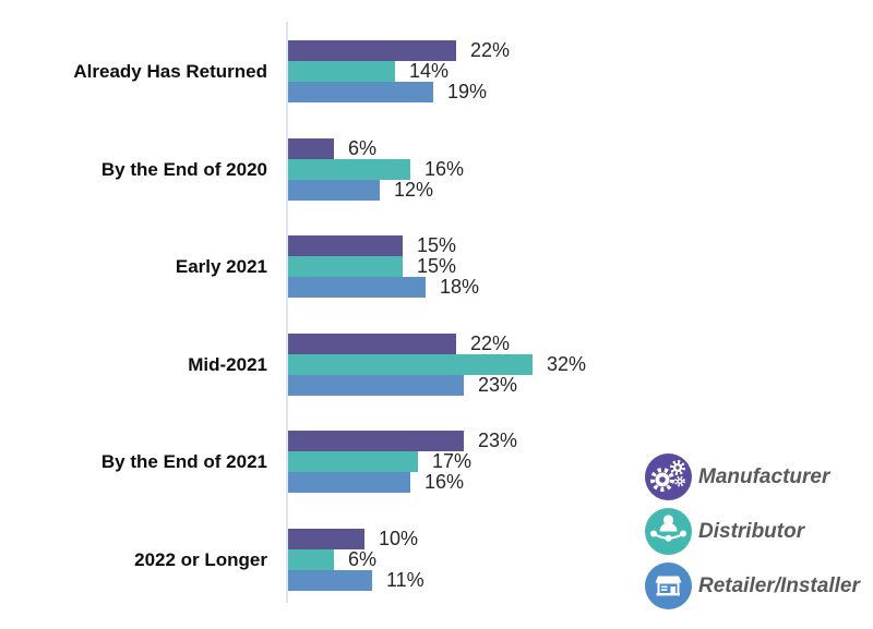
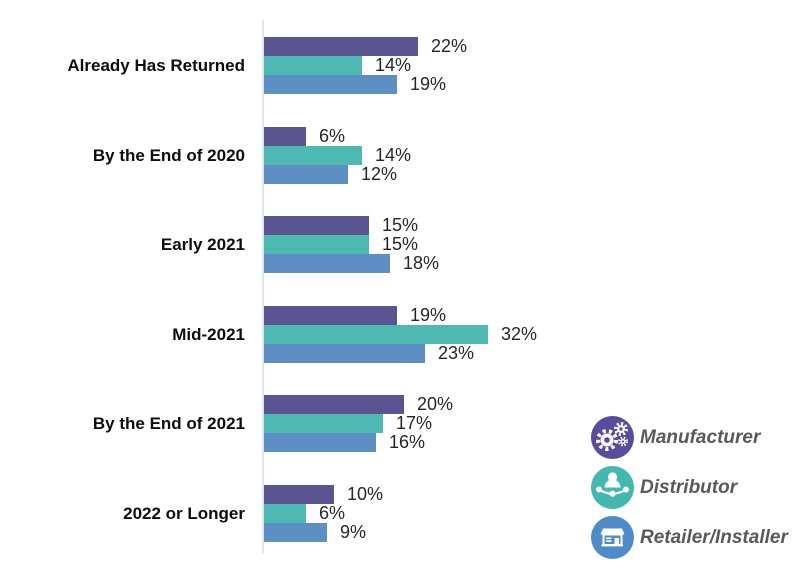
Distributor/By the End of 2020: 16% -> 14%
Manufacturer/Mid-2021: 22% -> 19%
Manufacturer/By the End of 2021: 23% -> 20%
Retailer/Installer/2022 or Longer: 11% -> 9%
